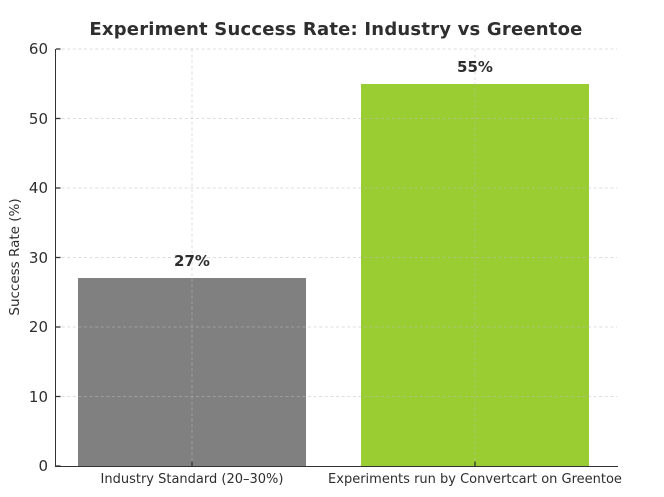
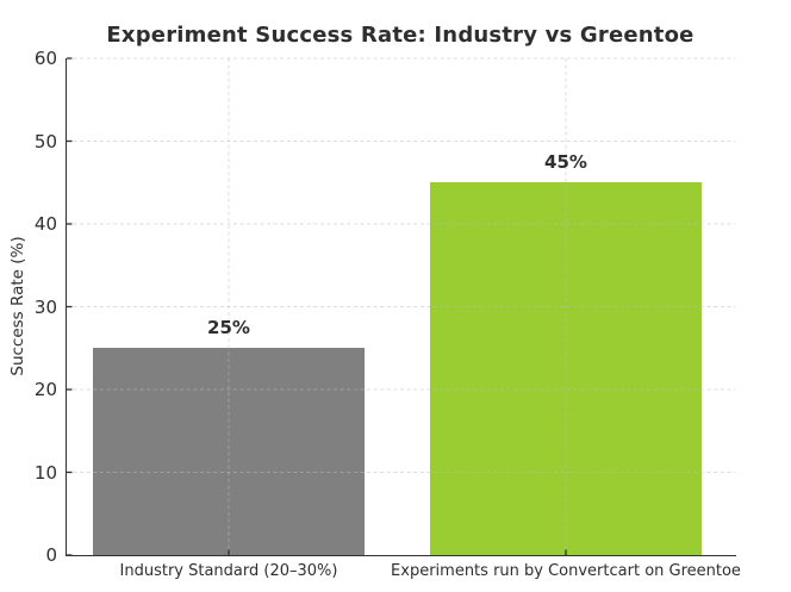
Industry Standard (20–30%): 27% -> 25%
Experiments run by Convertcart on Greentoe: 55% -> 45%
